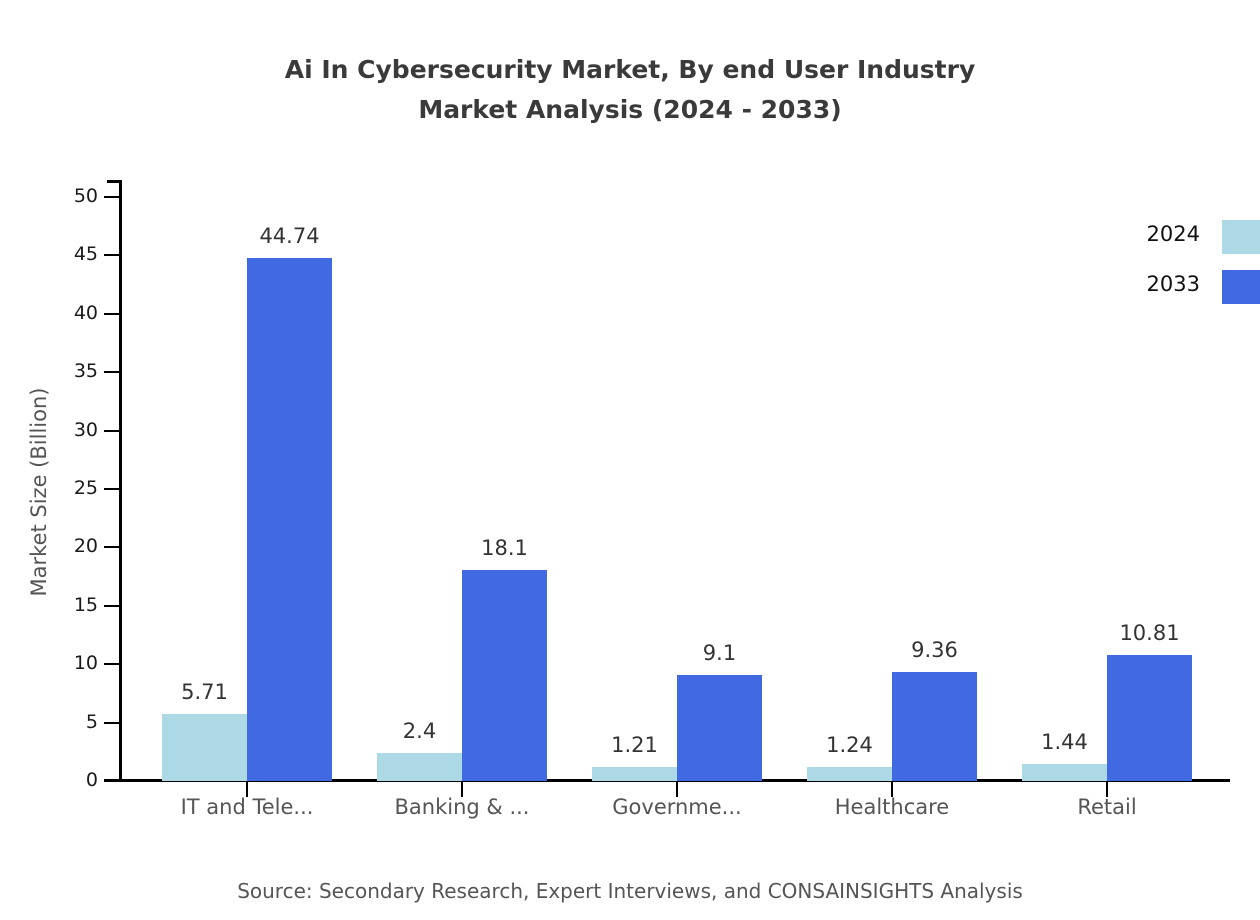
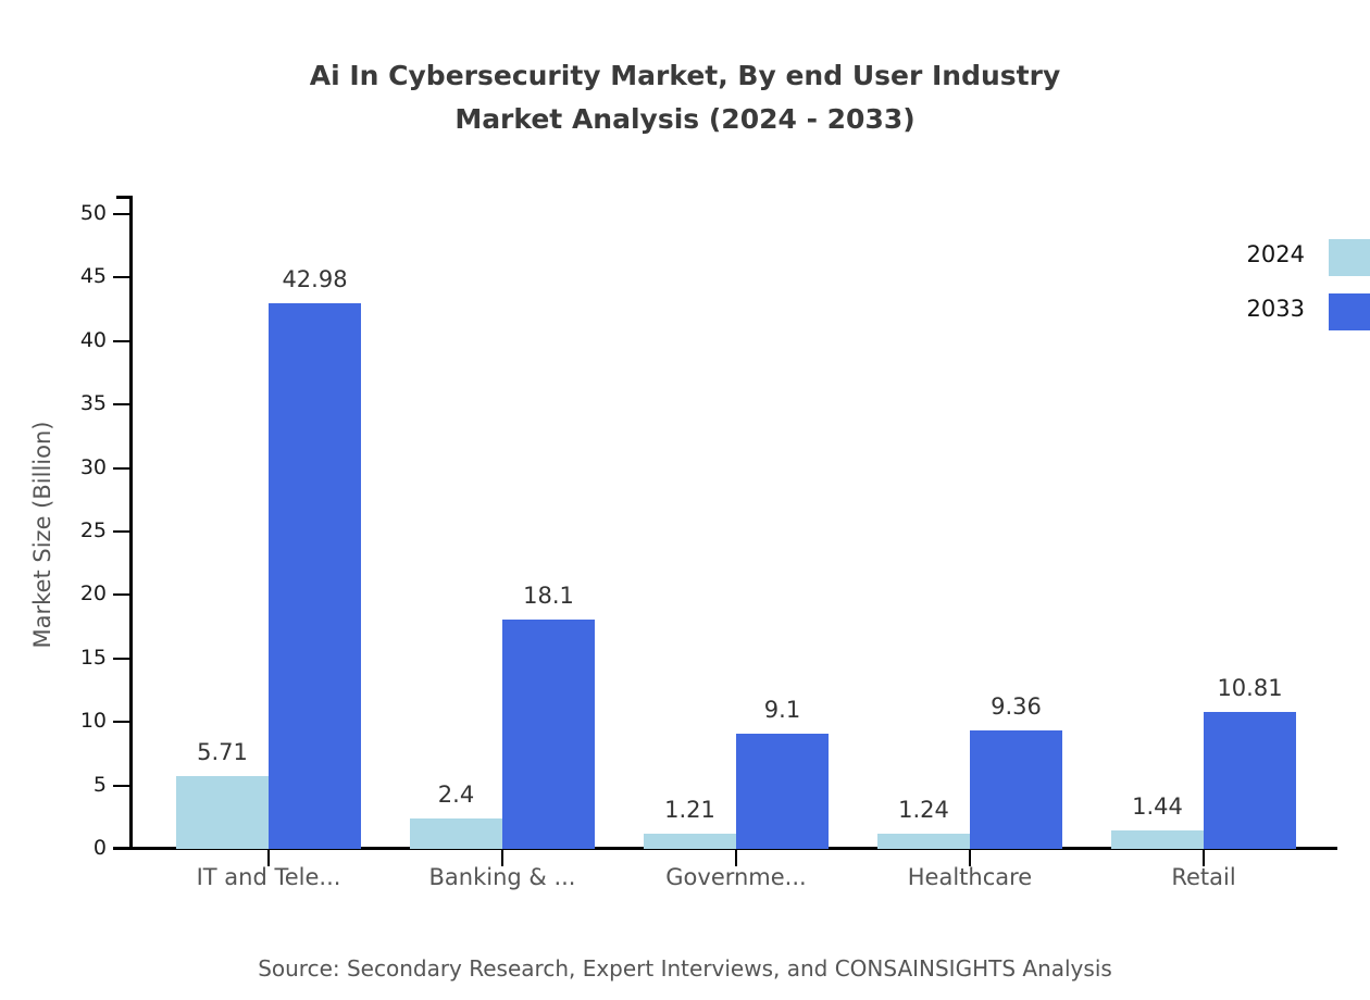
2033/IT and Tele...: 44.74 -> 42.98
